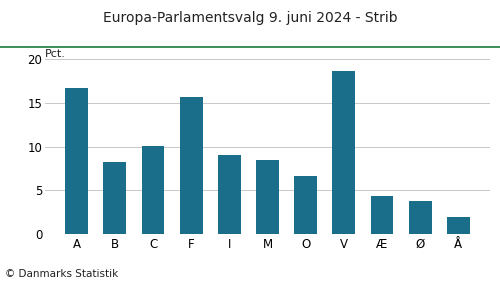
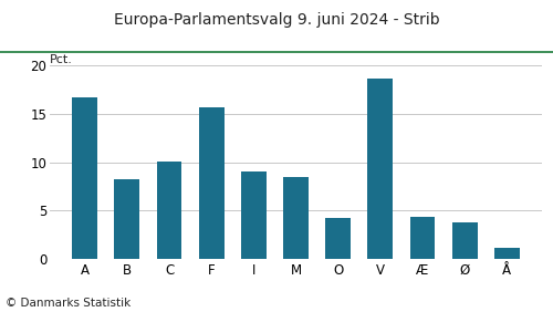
O: 6.6 -> 4.2
Å: 2.0 -> 1.2
